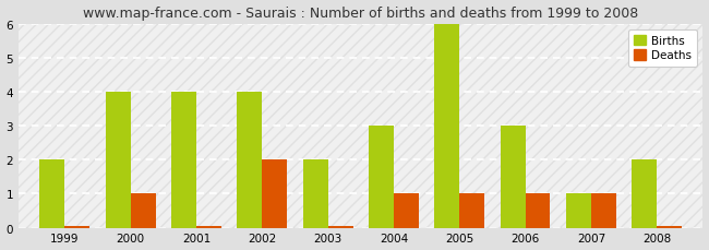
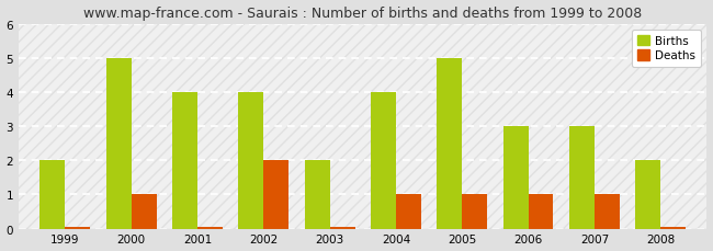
Births/2000: 4 -> 5
Births/2004: 3 -> 4
Births/2005: 6 -> 5
Births/2007: 1 -> 3
